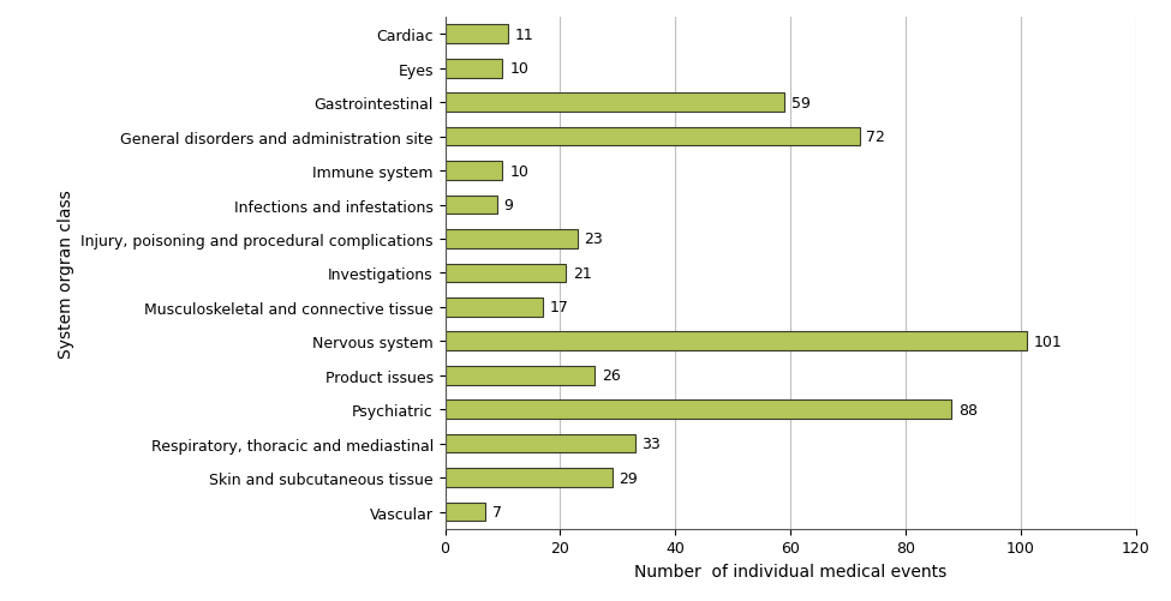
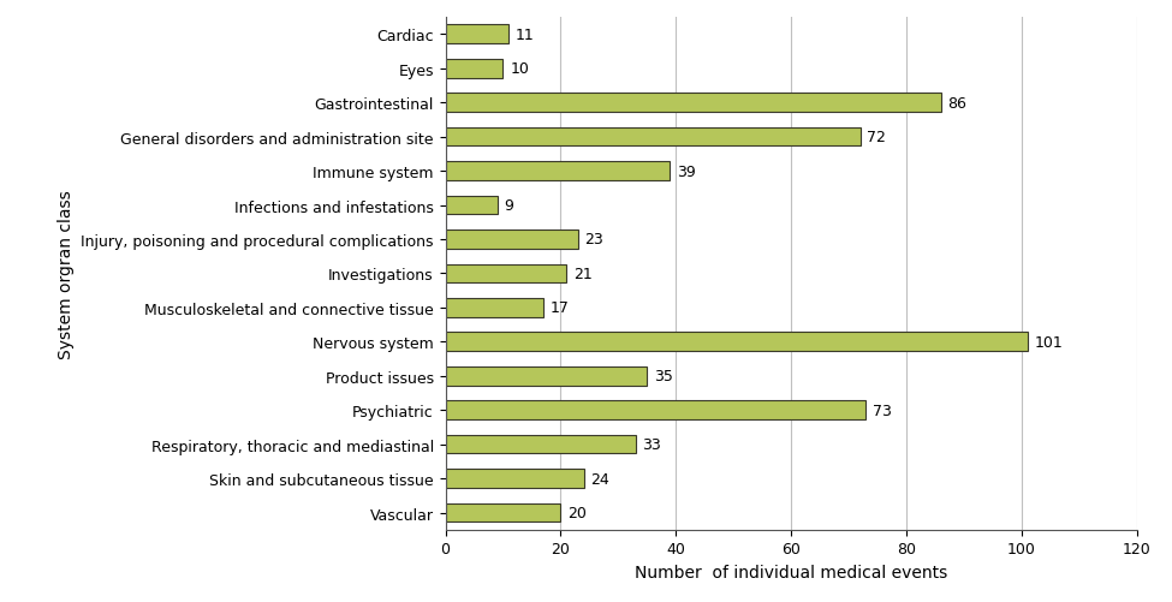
Gastrointestinal: 59 -> 86
Immune system: 10 -> 39
Product issues: 26 -> 35
Psychiatric: 88 -> 73
Skin and subcutaneous tissue: 29 -> 24
Vascular: 7 -> 20
